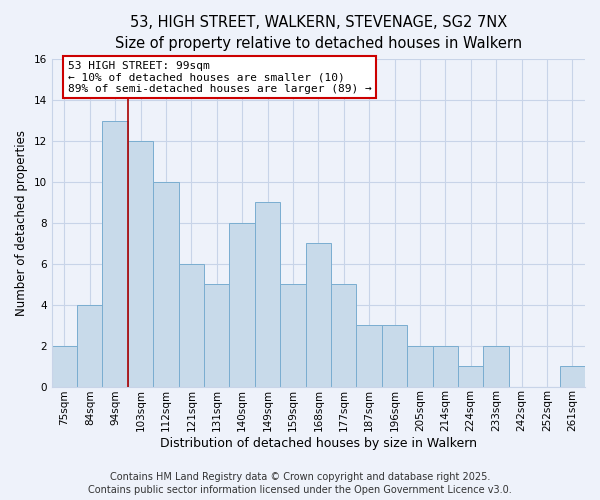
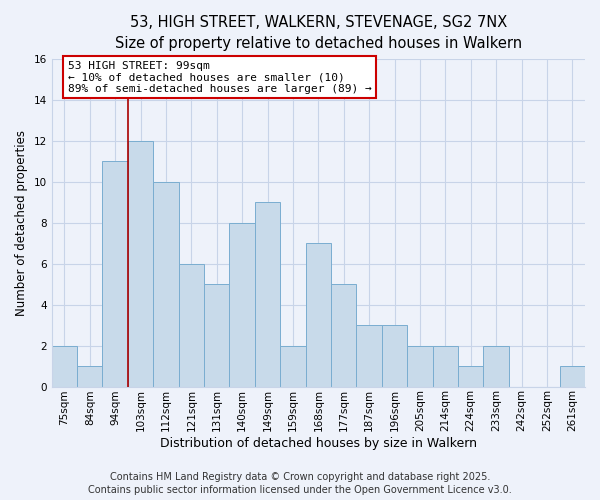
84sqm: 4 -> 1
94sqm: 13 -> 11
159sqm: 5 -> 2
